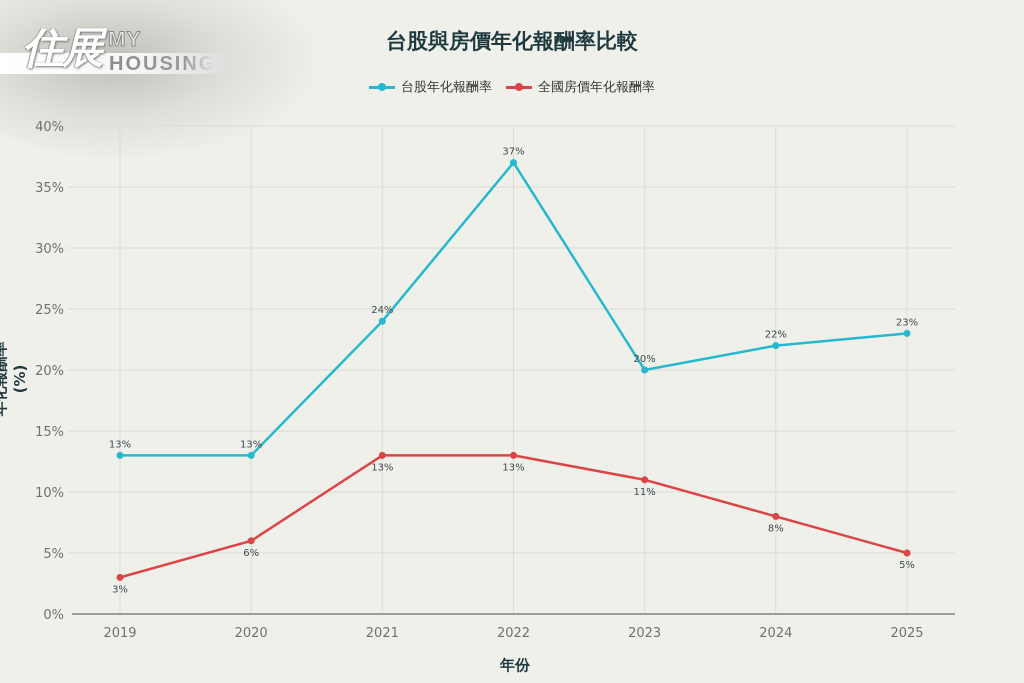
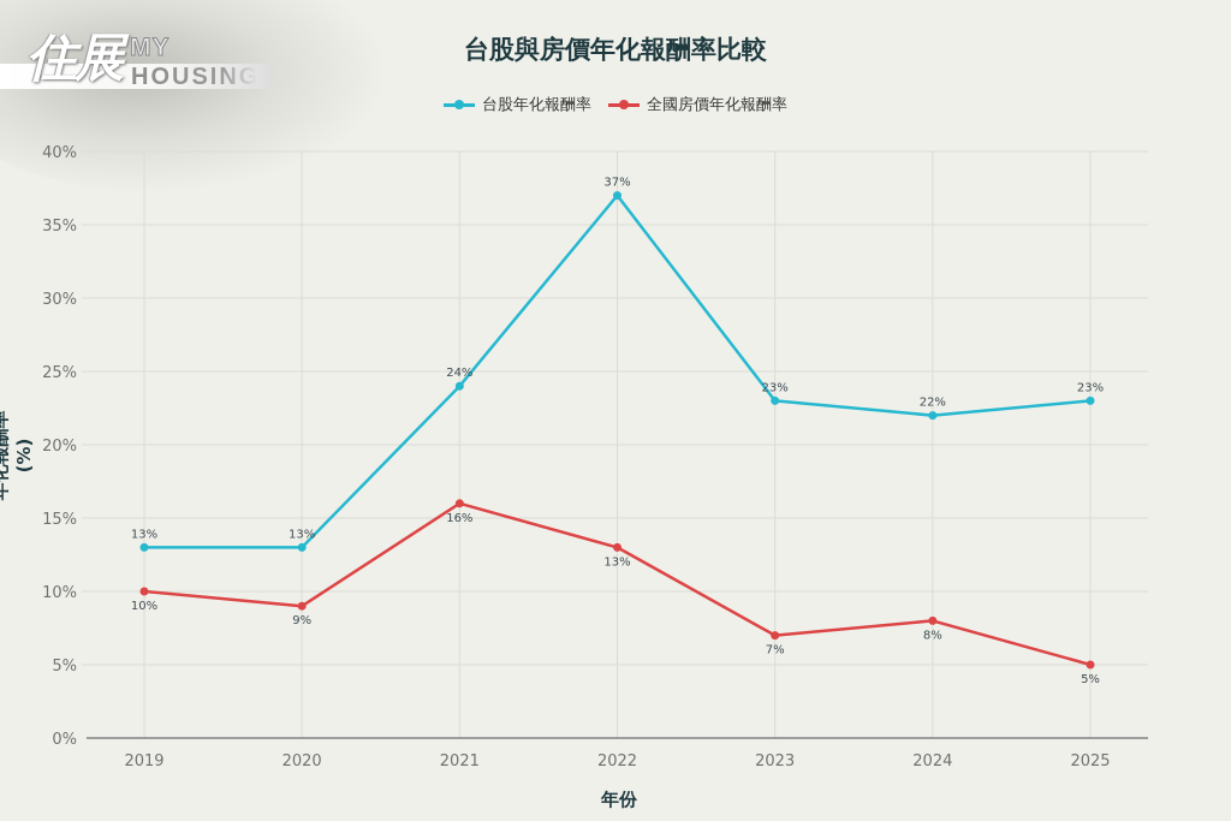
全國房價年化報酬率/2019: 3% -> 10%
全國房價年化報酬率/2020: 6% -> 9%
全國房價年化報酬率/2021: 13% -> 16%
台股年化報酬率/2023: 20% -> 23%
全國房價年化報酬率/2023: 11% -> 7%
